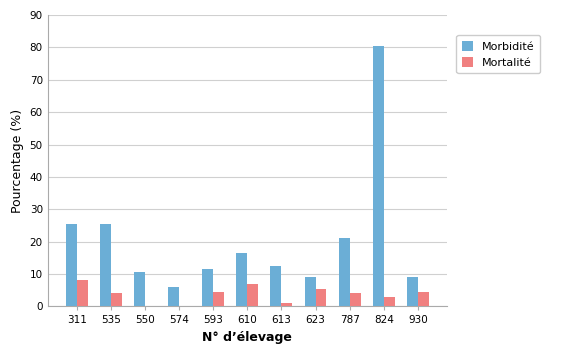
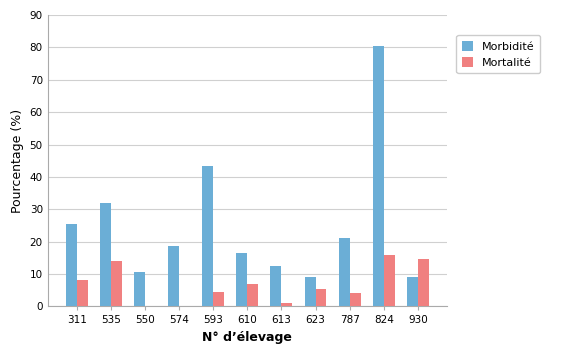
Morbidité/535: 25.5 -> 32.0
Mortalité/535: 4.0 -> 14.0
Morbidité/574: 6.0 -> 18.5
Morbidité/593: 11.5 -> 43.5
Mortalité/824: 3.0 -> 16.0
Mortalité/930: 4.5 -> 14.5
